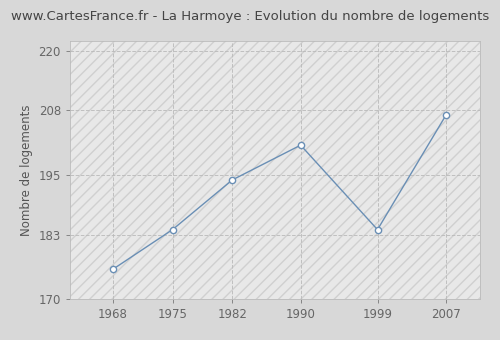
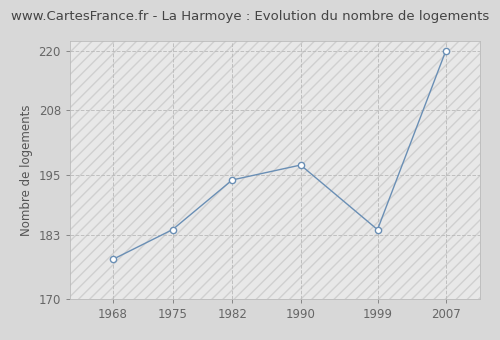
1968: 176 -> 178
1990: 201 -> 197
2007: 207 -> 220
